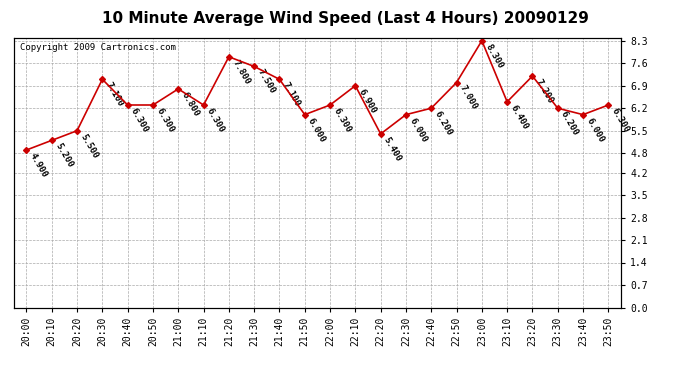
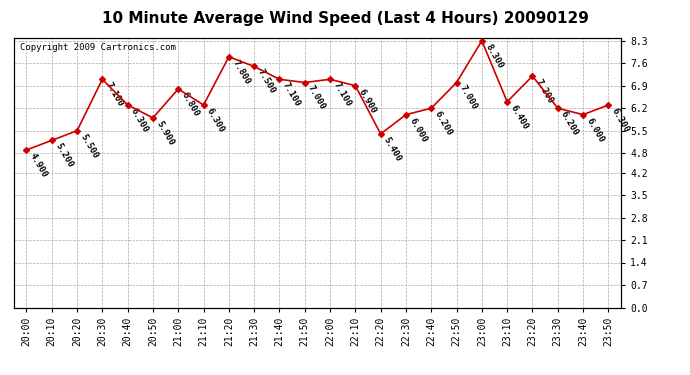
20:50: 6.300 -> 5.900
21:50: 6.000 -> 7.000
22:00: 6.300 -> 7.100
